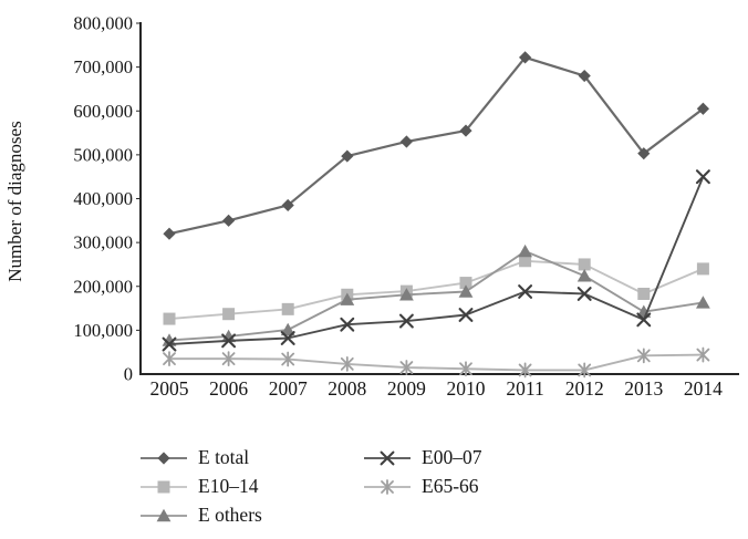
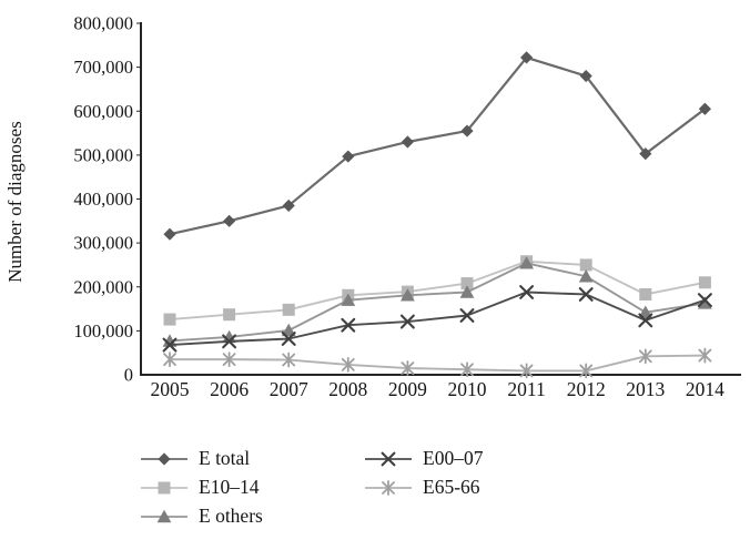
E others/2011: 280000 -> 250000
E10–14/2014: 240000 -> 210000
E00–07/2014: 450000 -> 170000
